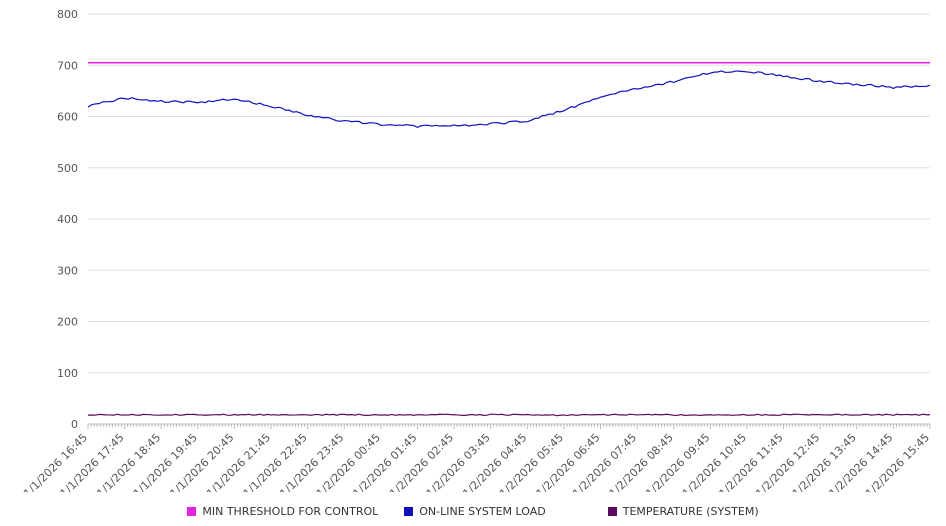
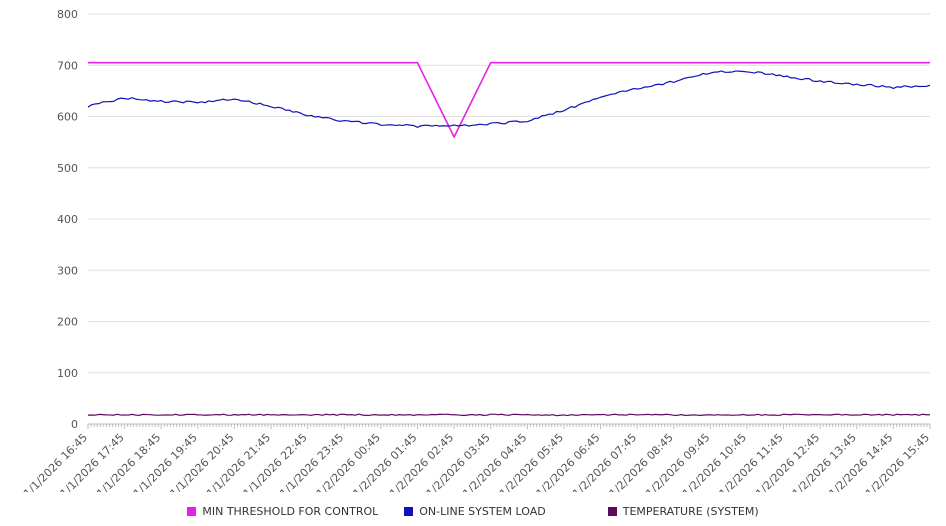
MIN THRESHOLD FOR CONTROL/1/2/2026 02:45: 700 -> 560
